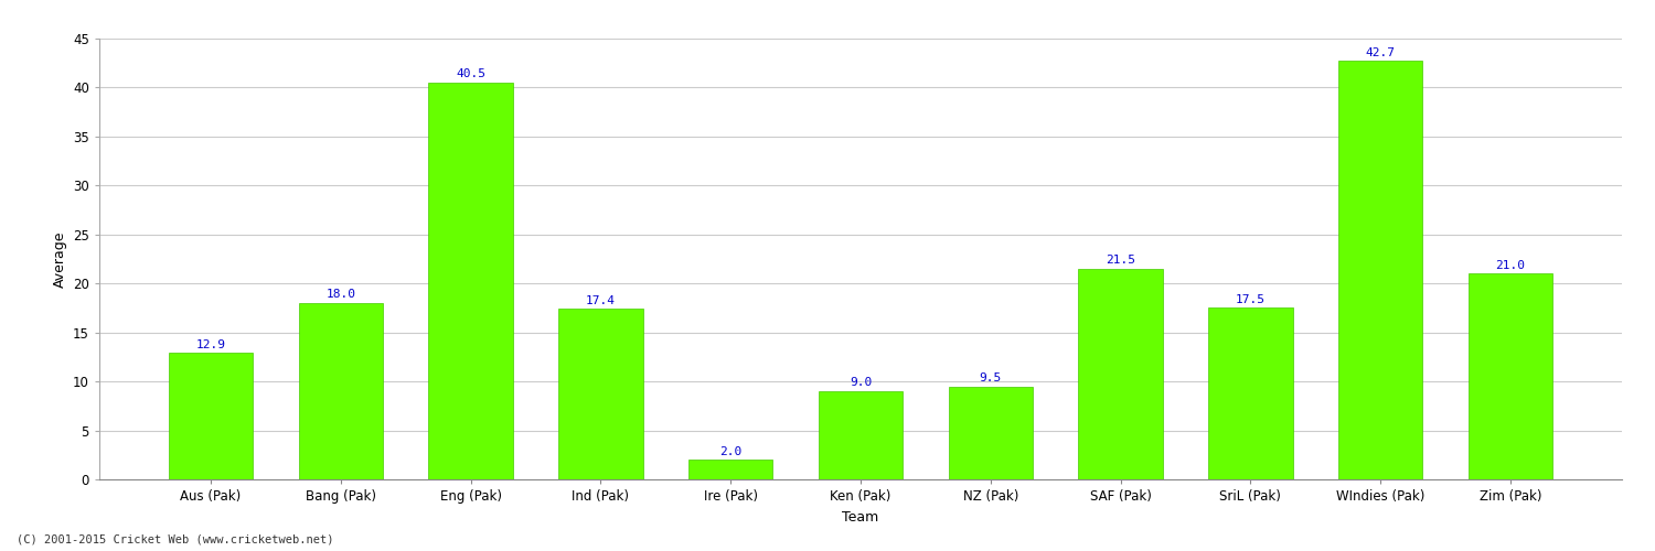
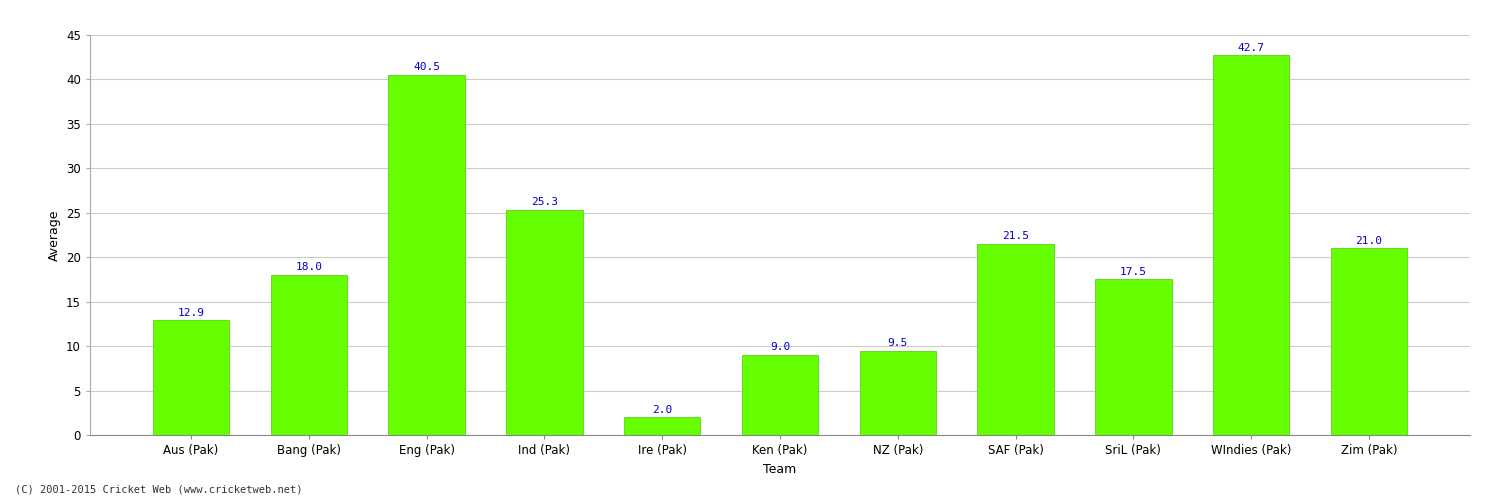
Ind (Pak): 17.4 -> 25.3
